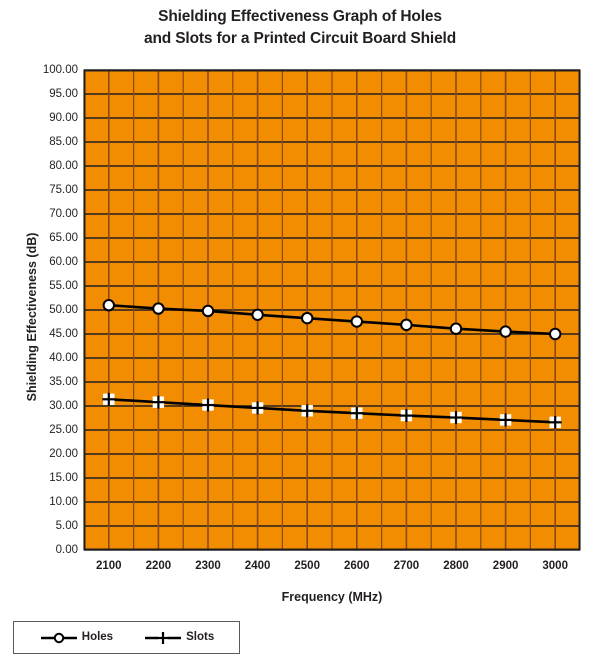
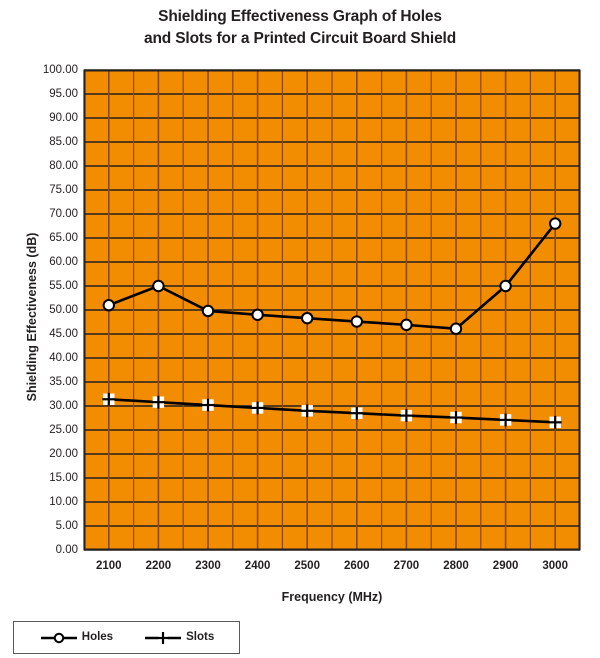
Holes/2200: 50 -> 55
Holes/2900: 46 -> 55
Holes/3000: 45 -> 68
